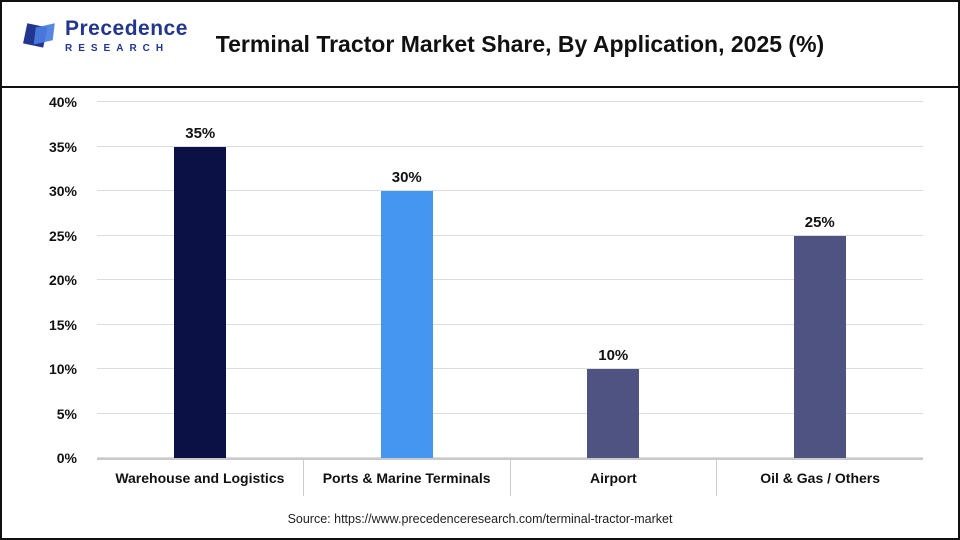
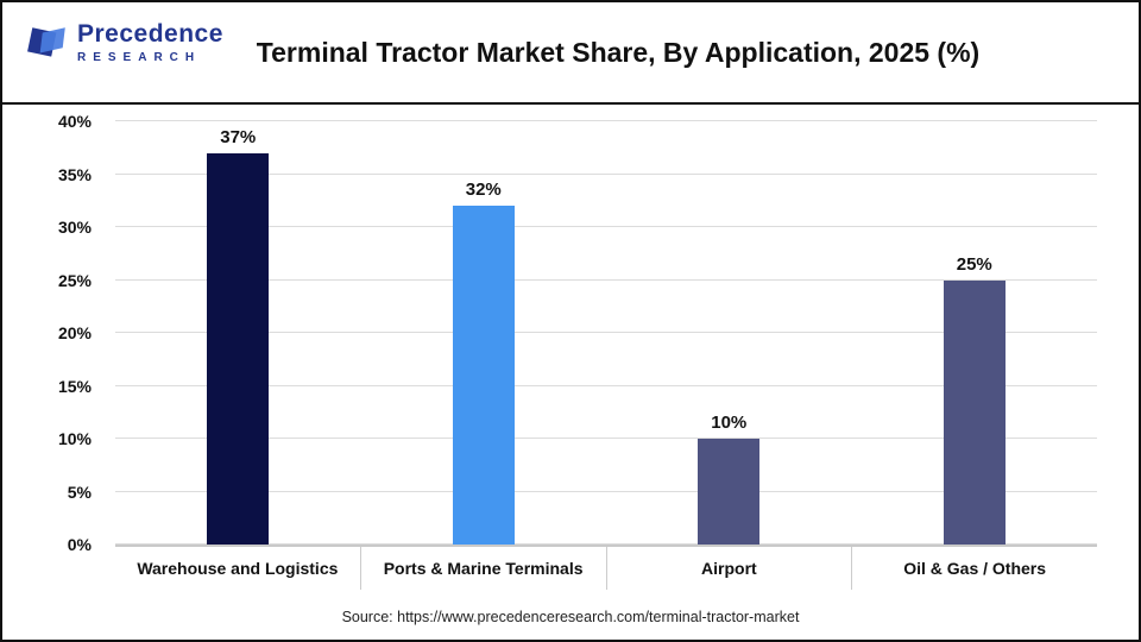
Warehouse and Logistics: 35% -> 37%
Ports & Marine Terminals: 30% -> 32%
